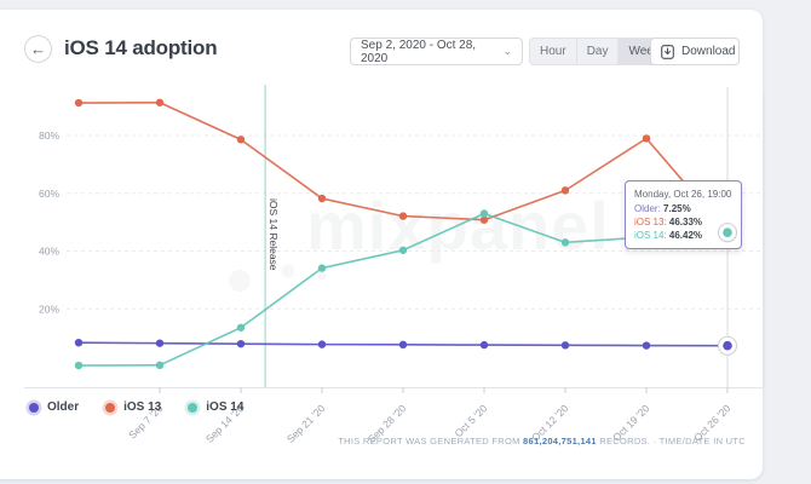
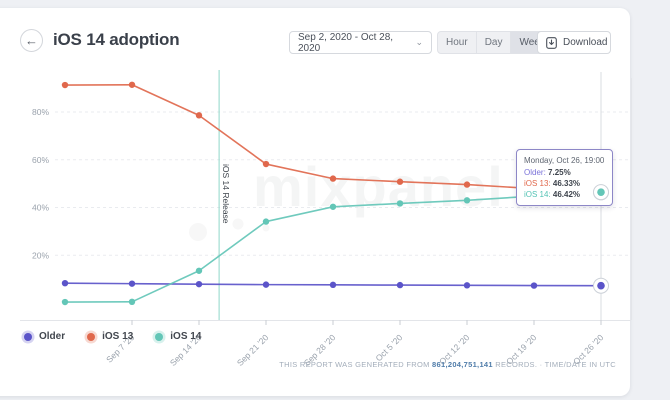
iOS 14/Oct 5 '20: 53% -> 42%
iOS 13/Oct 12 '20: 61% -> 50%
iOS 13/Oct 19 '20: 79% -> 48%
